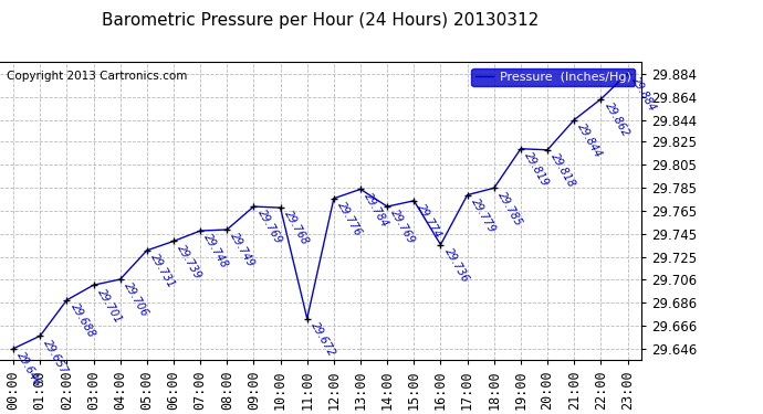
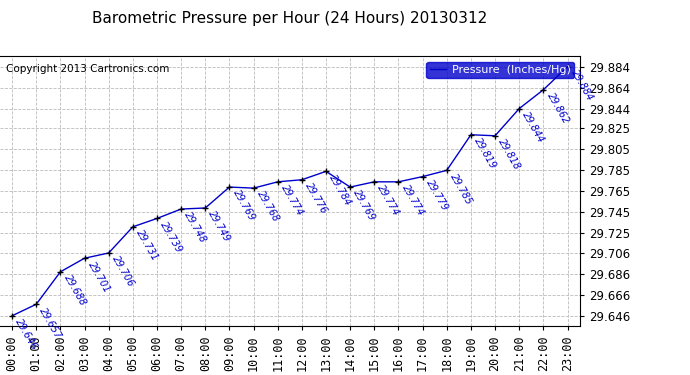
11:00: 29.672 -> 29.774
16:00: 29.736 -> 29.774
